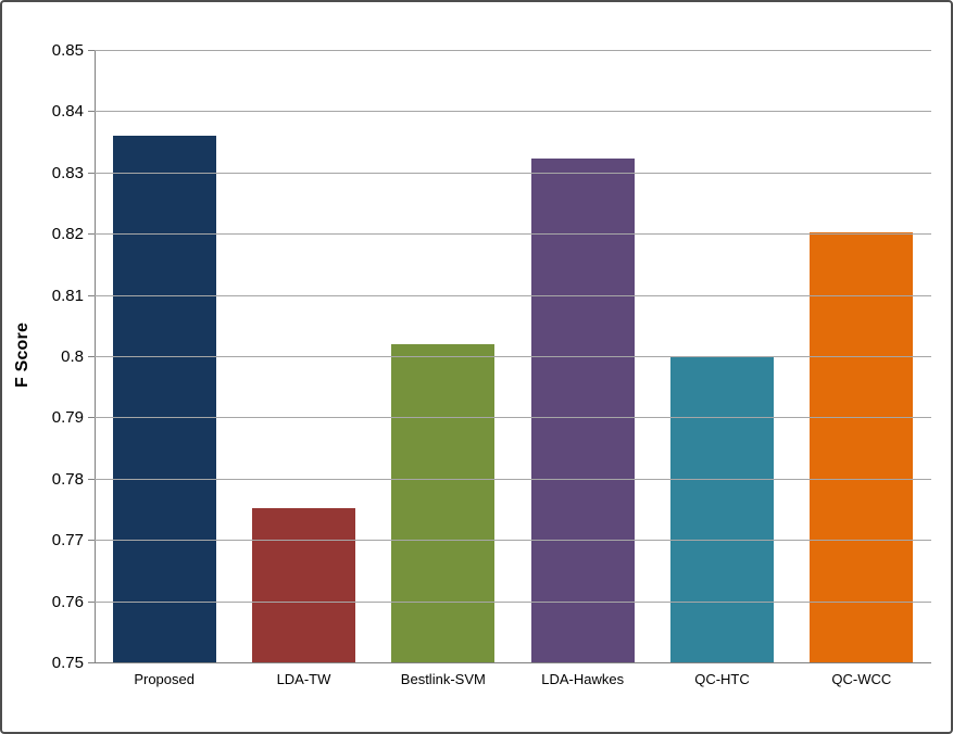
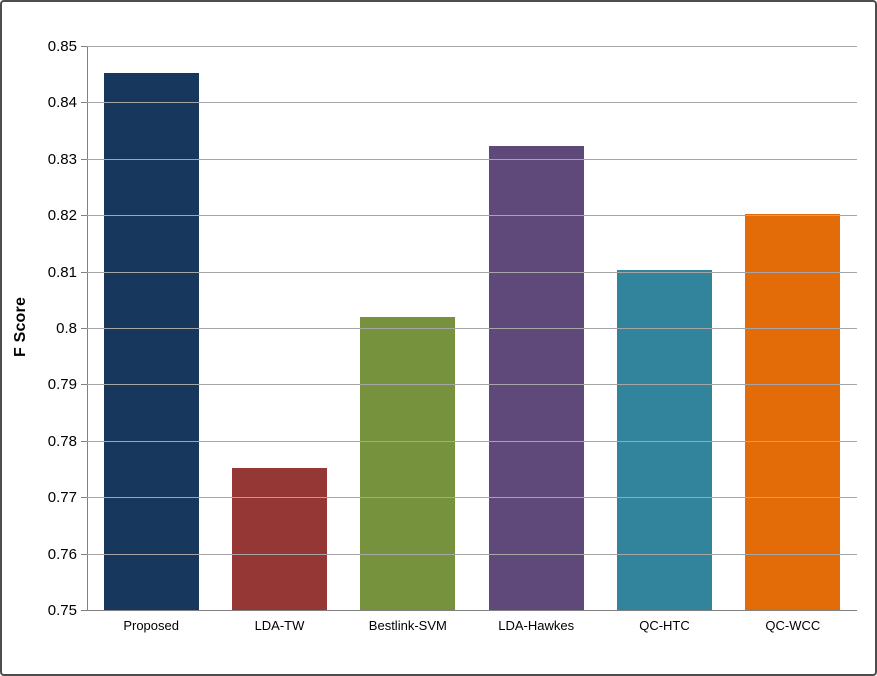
Proposed: 0.836 -> 0.845
QC-HTC: 0.800 -> 0.810
